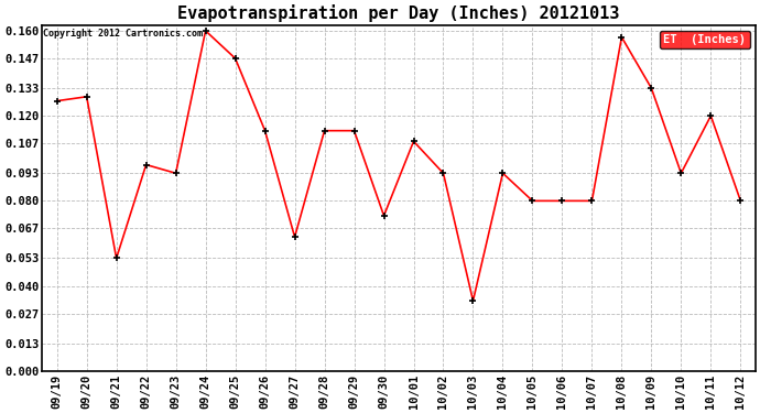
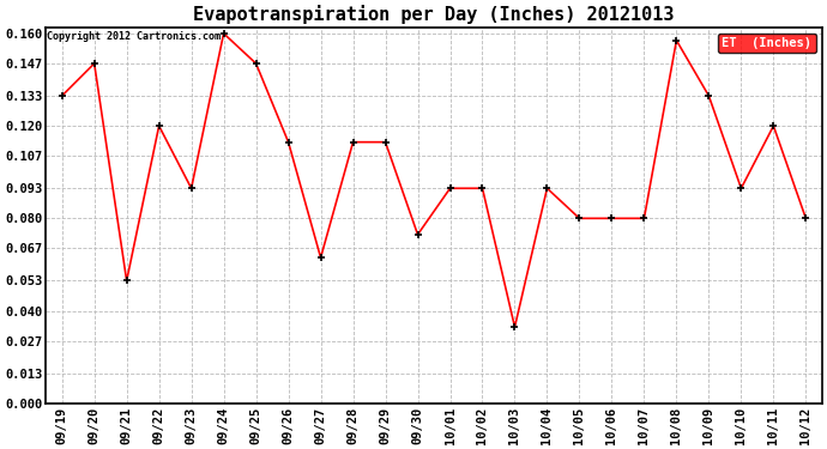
09/19: 0.127 -> 0.133
09/20: 0.129 -> 0.147
09/22: 0.097 -> 0.120
10/01: 0.108 -> 0.093
